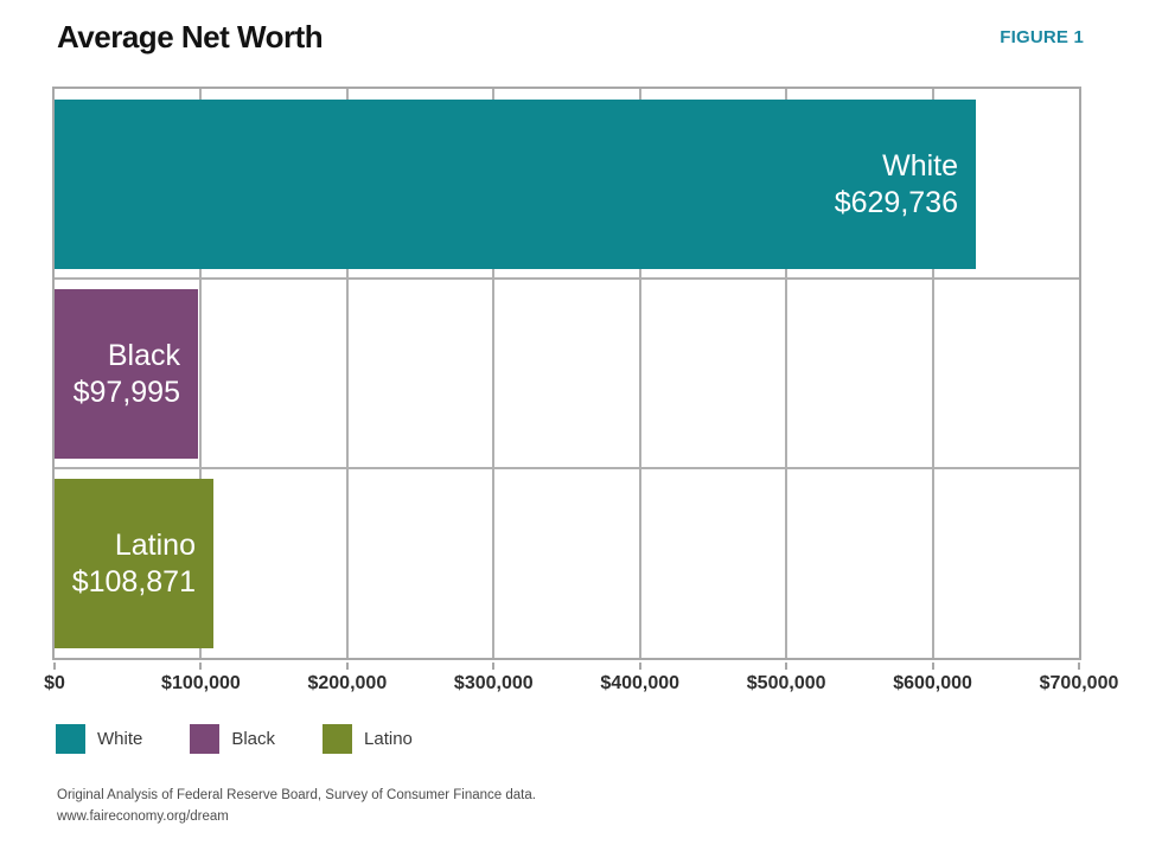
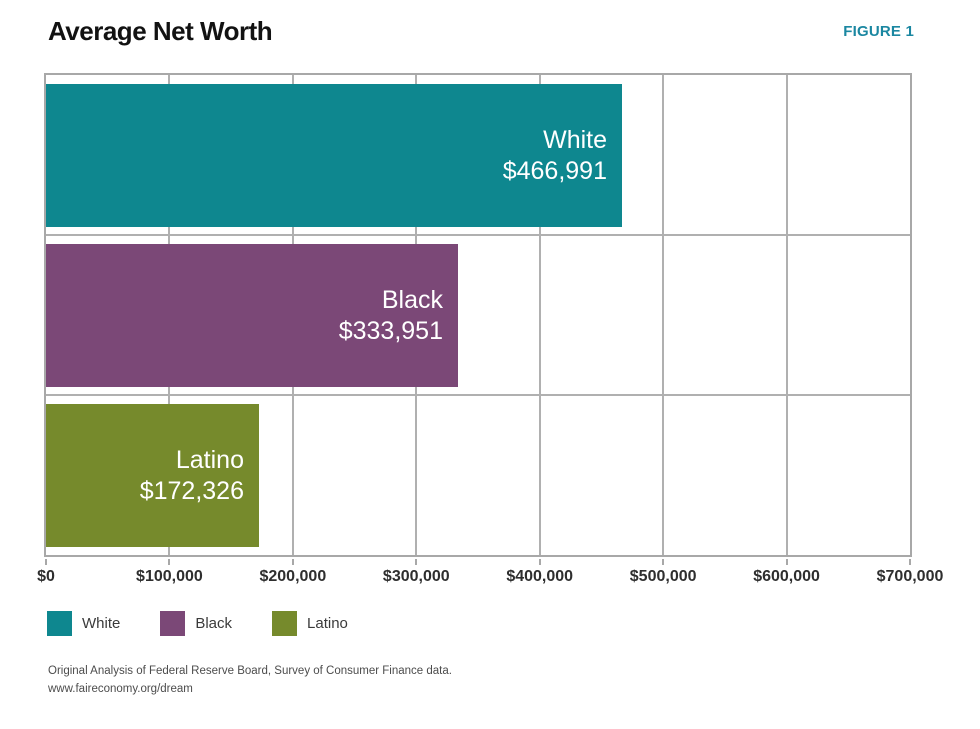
White: $629,736 -> $466,991
Black: $97,995 -> $333,951
Latino: $108,871 -> $172,326
